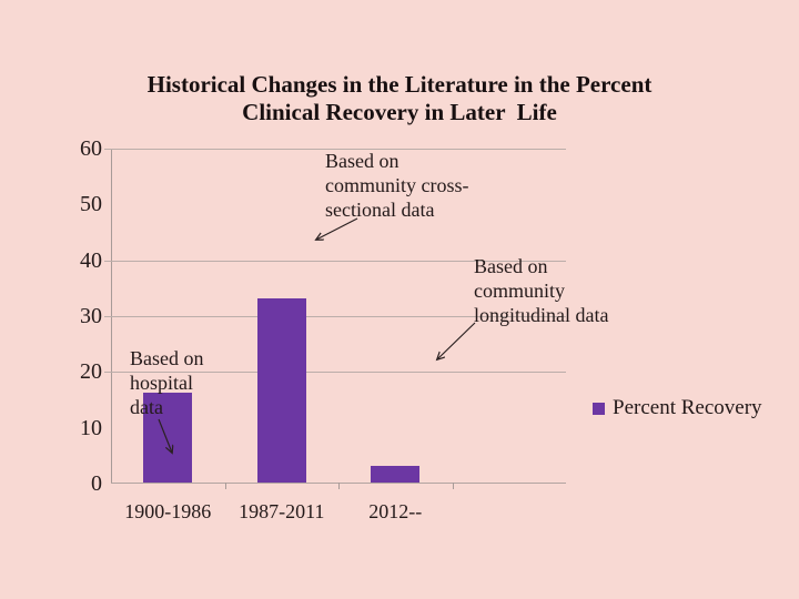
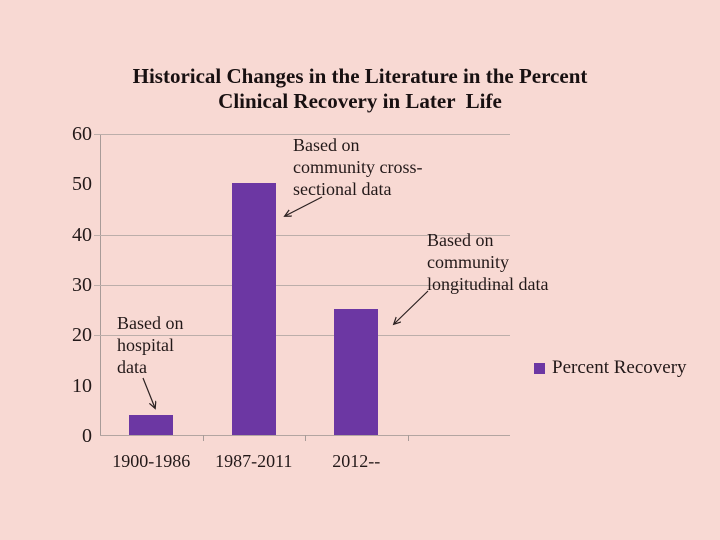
1900-1986: 16 -> 4
1987-2011: 33 -> 50
2012--: 3 -> 25
